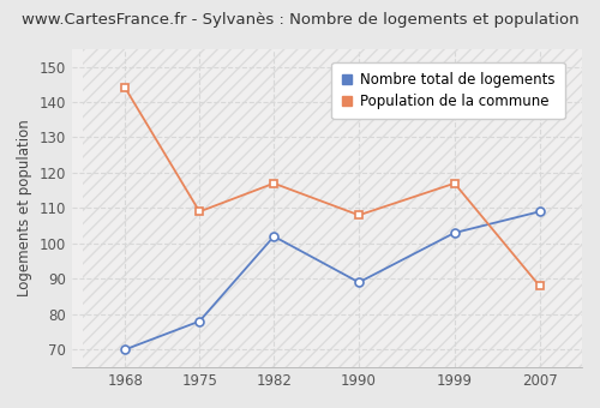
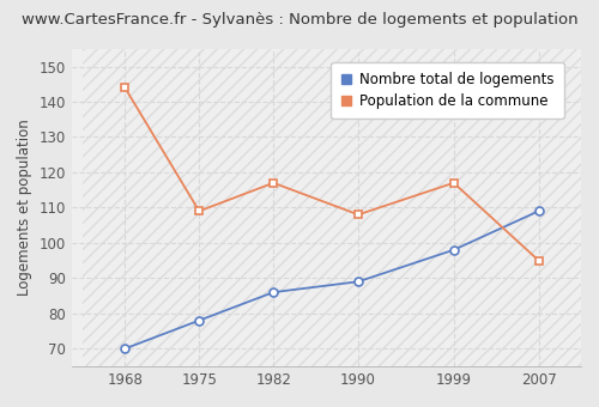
Nombre total de logements/1982: 102 -> 86
Nombre total de logements/1999: 103 -> 98
Population de la commune/2007: 88 -> 95
